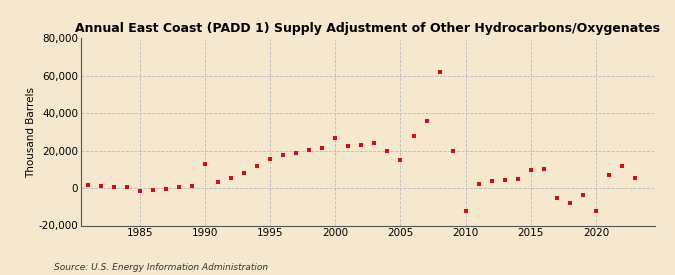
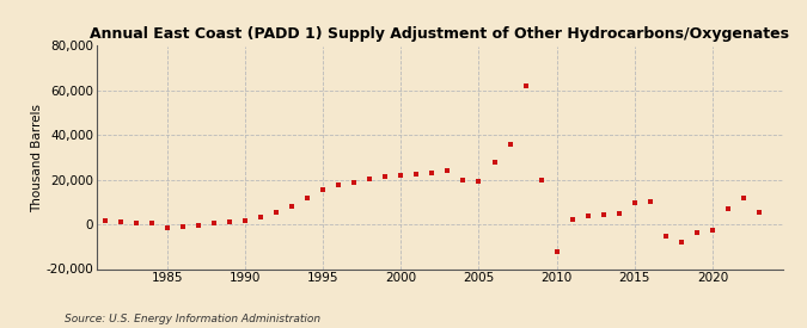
1990: 13,000 -> 2,000
2000: 27,000 -> 22,000
2005: 15,000 -> 20,000
2020: -12,000 -> -2,000
